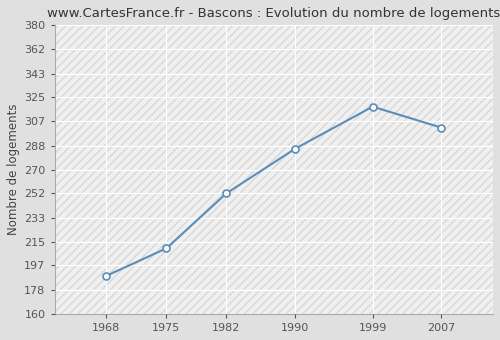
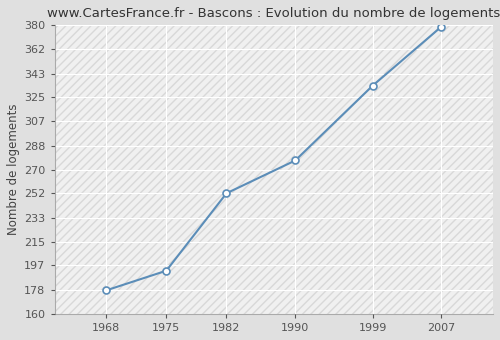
1968: 189 -> 178
1975: 210 -> 193
1990: 286 -> 277
1999: 318 -> 334
2007: 302 -> 379
